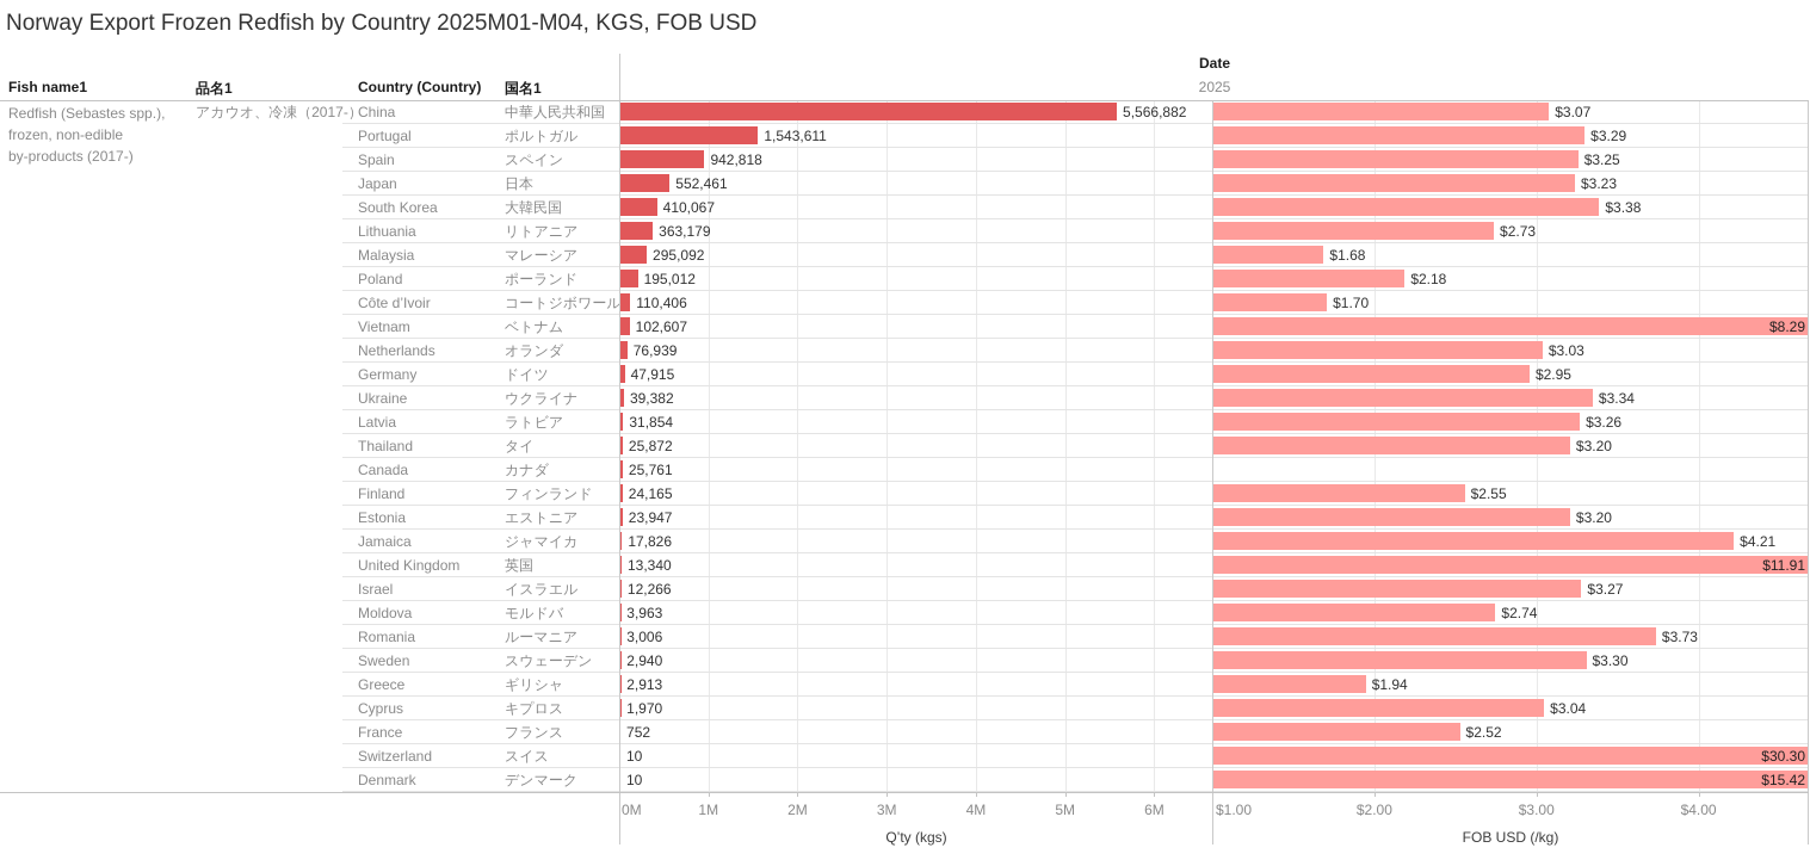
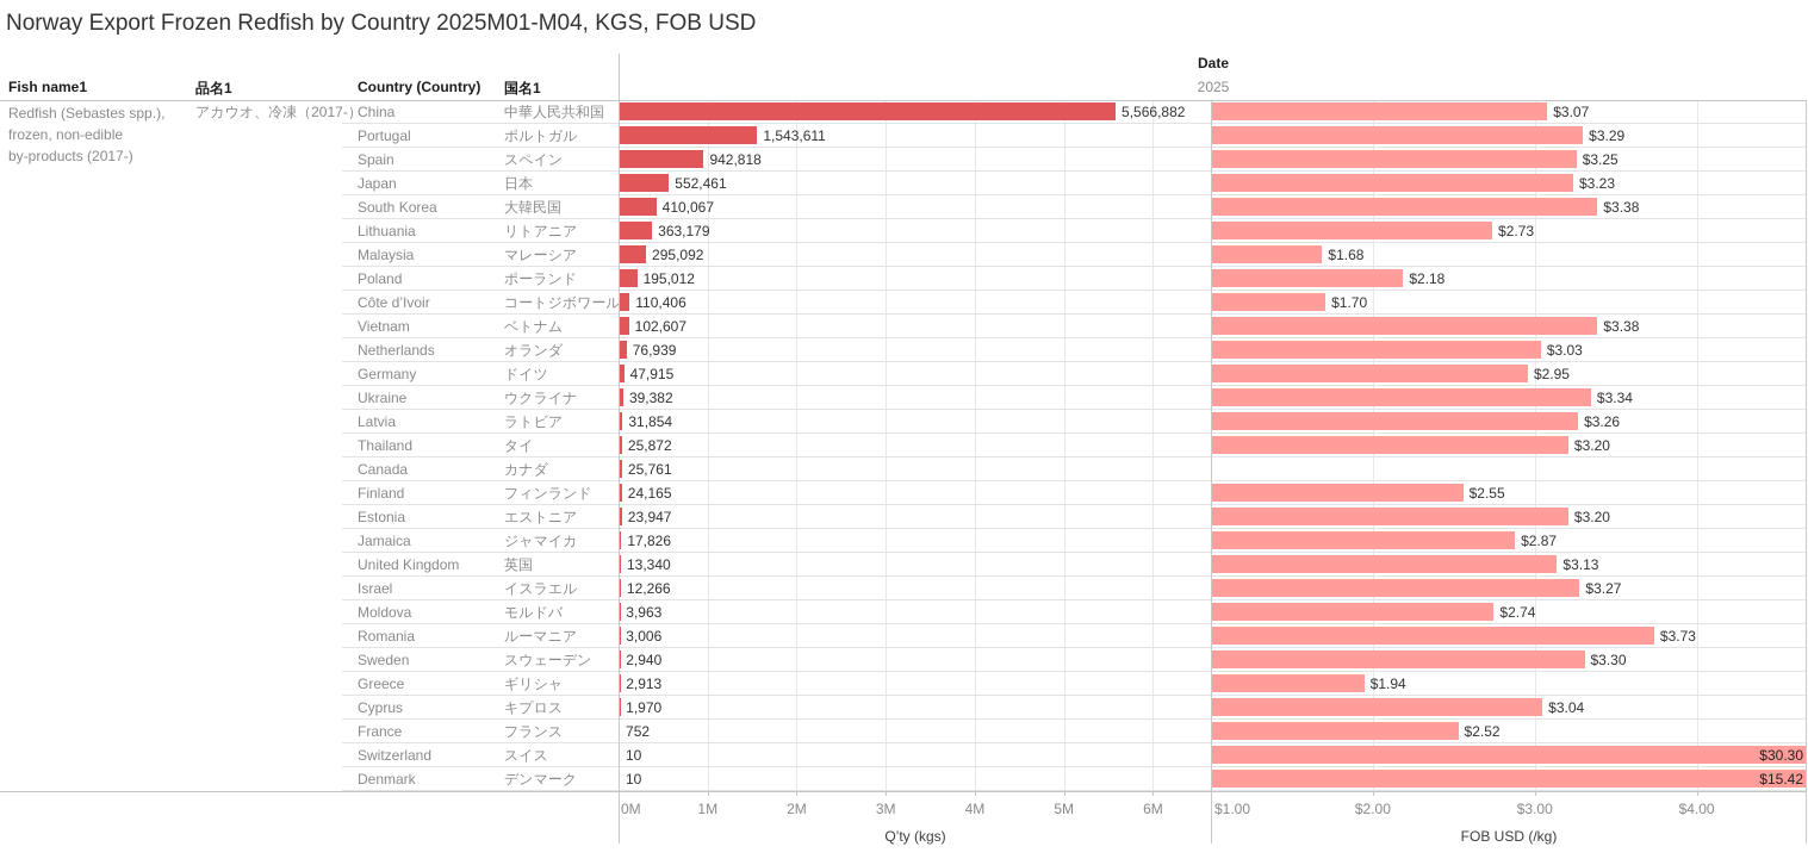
FOB USD (/kg)/Vietnam: $8.29 -> $3.38
FOB USD (/kg)/Jamaica: $4.21 -> $2.87
FOB USD (/kg)/United Kingdom: $11.91 -> $3.13
